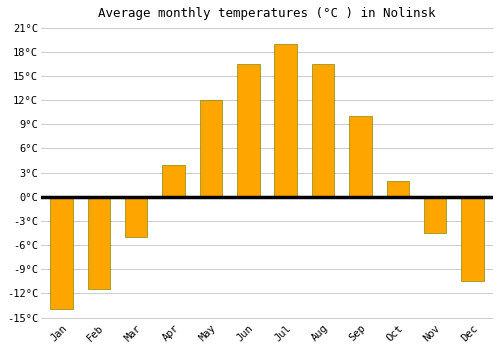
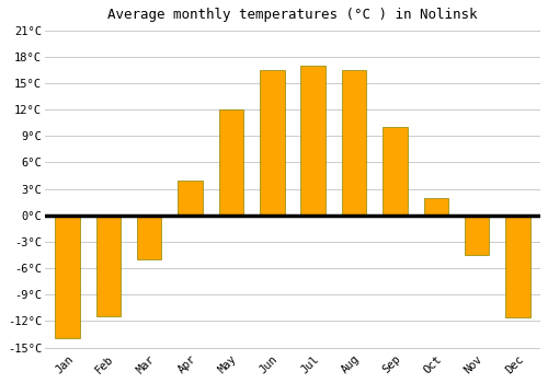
Jul: 19.0°C -> 17.0°C
Dec: -10.5°C -> -11.6°C
